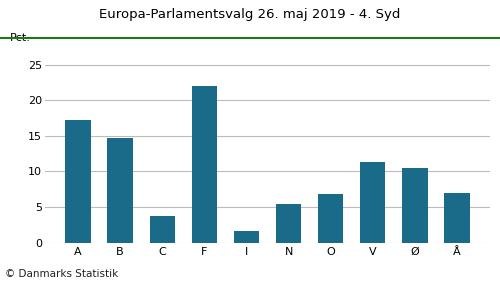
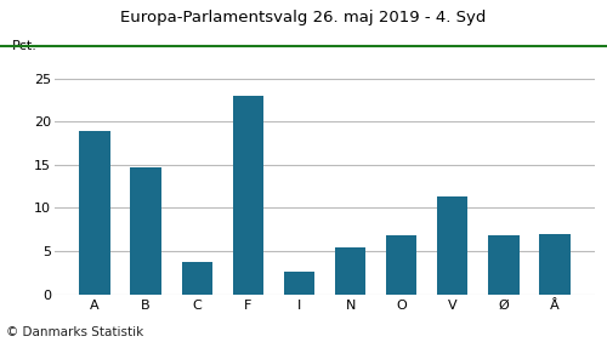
A: 17.2 -> 19.0
F: 22.0 -> 23.0
I: 1.6 -> 2.6
Ø: 10.5 -> 6.8
